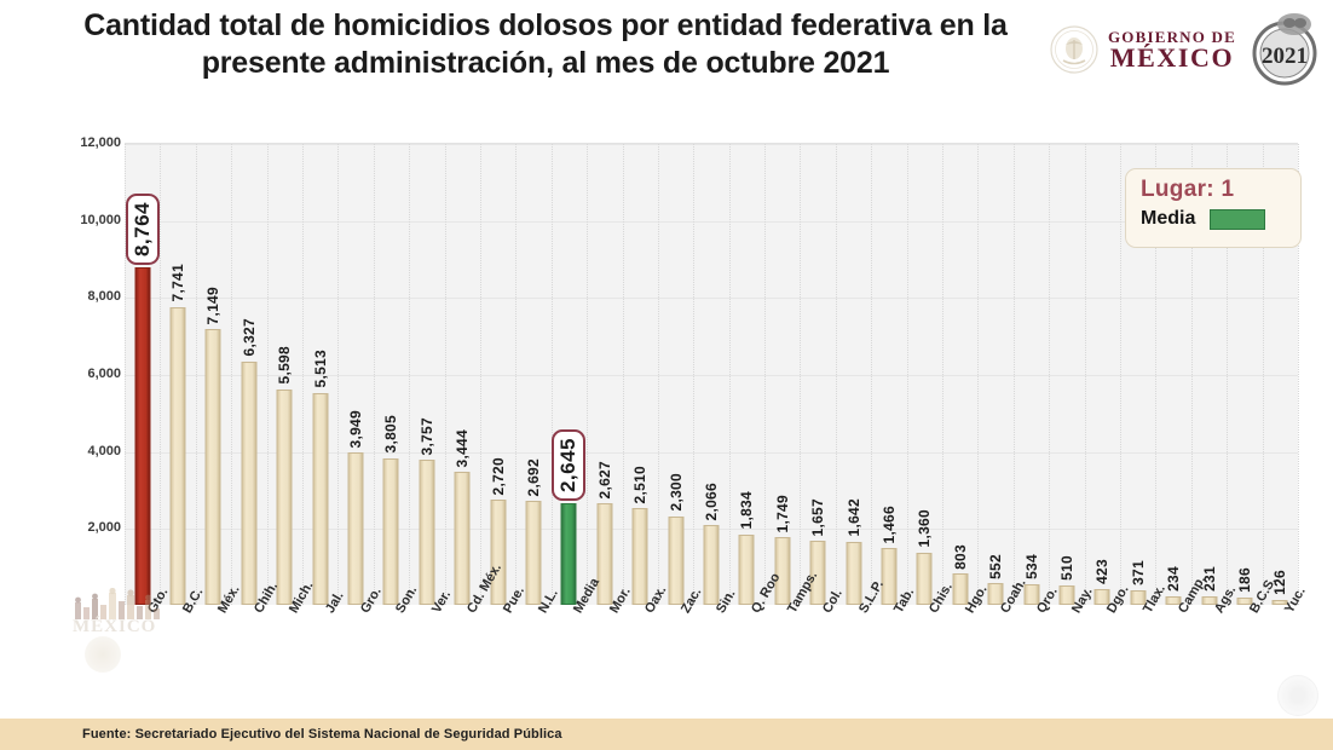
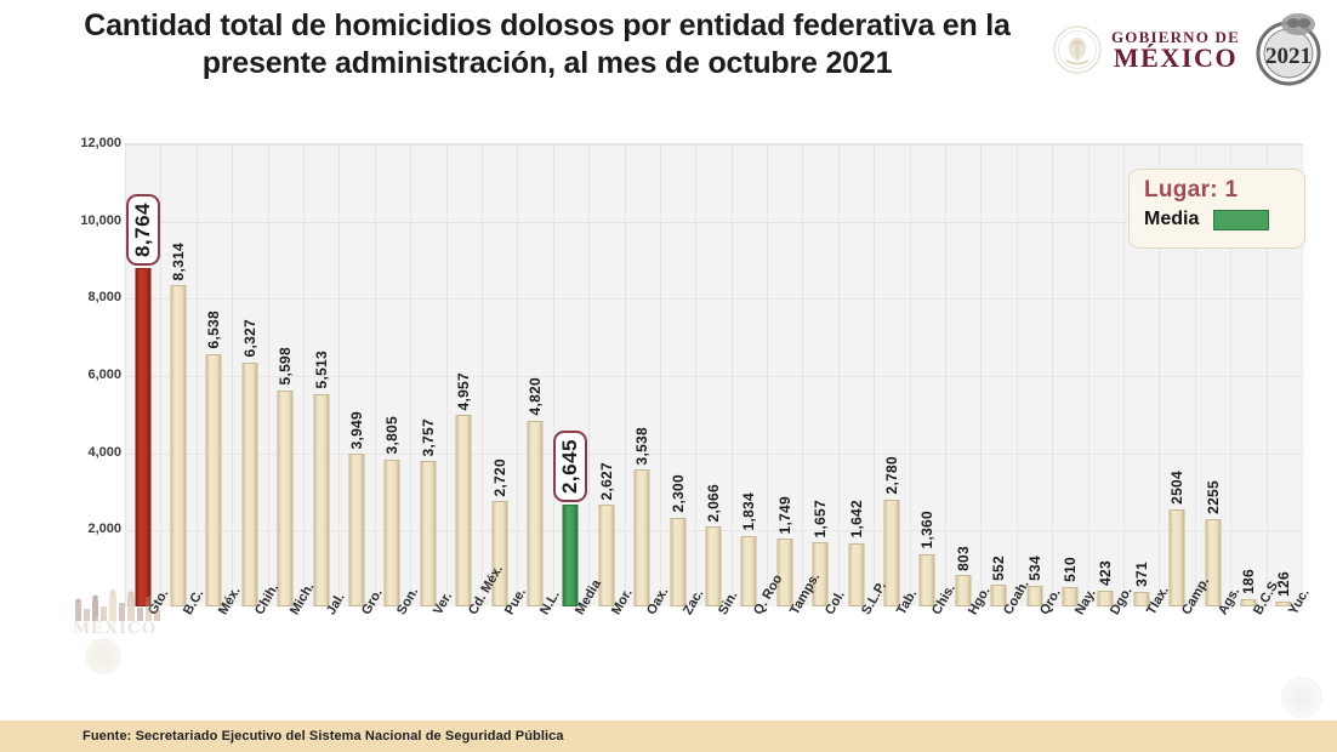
B.C.: 7,741 -> 8,314
Méx.: 7,149 -> 6,538
Cd. Méx.: 3,444 -> 4,957
N.L.: 2,692 -> 4,820
Oax.: 2,510 -> 3,538
Tab.: 1,466 -> 2,780
Camp.: 234 -> 2504
Ags.: 231 -> 2255
